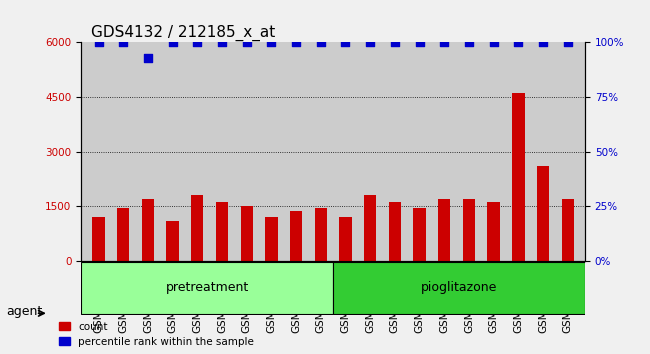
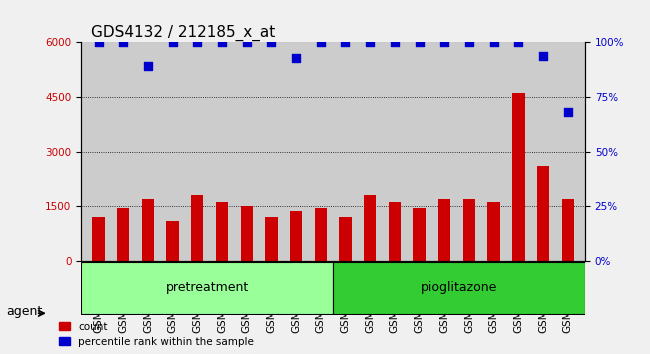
percentile rank within the sample/GSM201544: 93% -> 89%
percentile rank within the sample/GSM201833: 100% -> 93%
percentile rank within the sample/GSM201843: 100% -> 94%
percentile rank within the sample/GSM201844: 100% -> 68%
